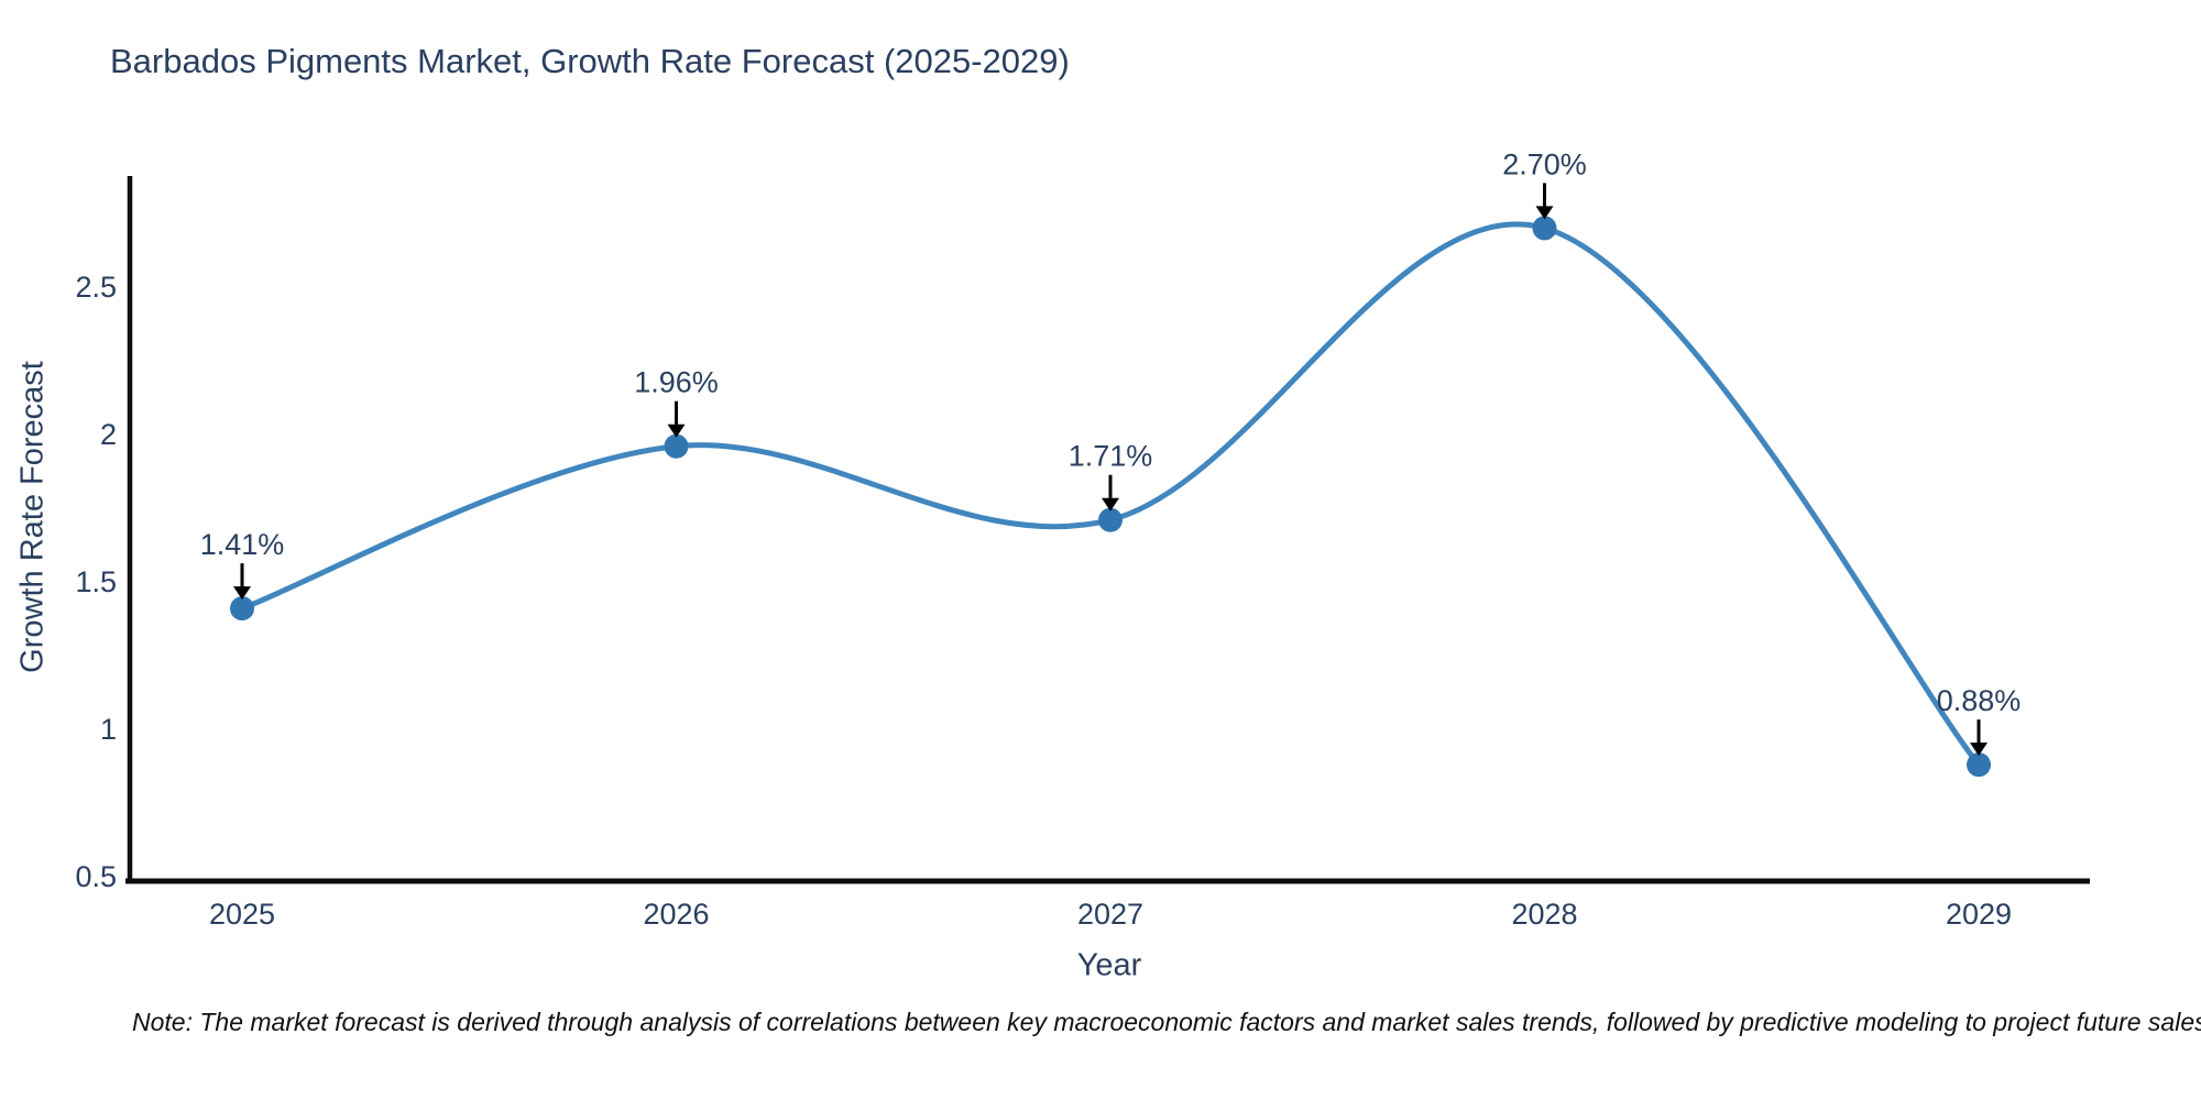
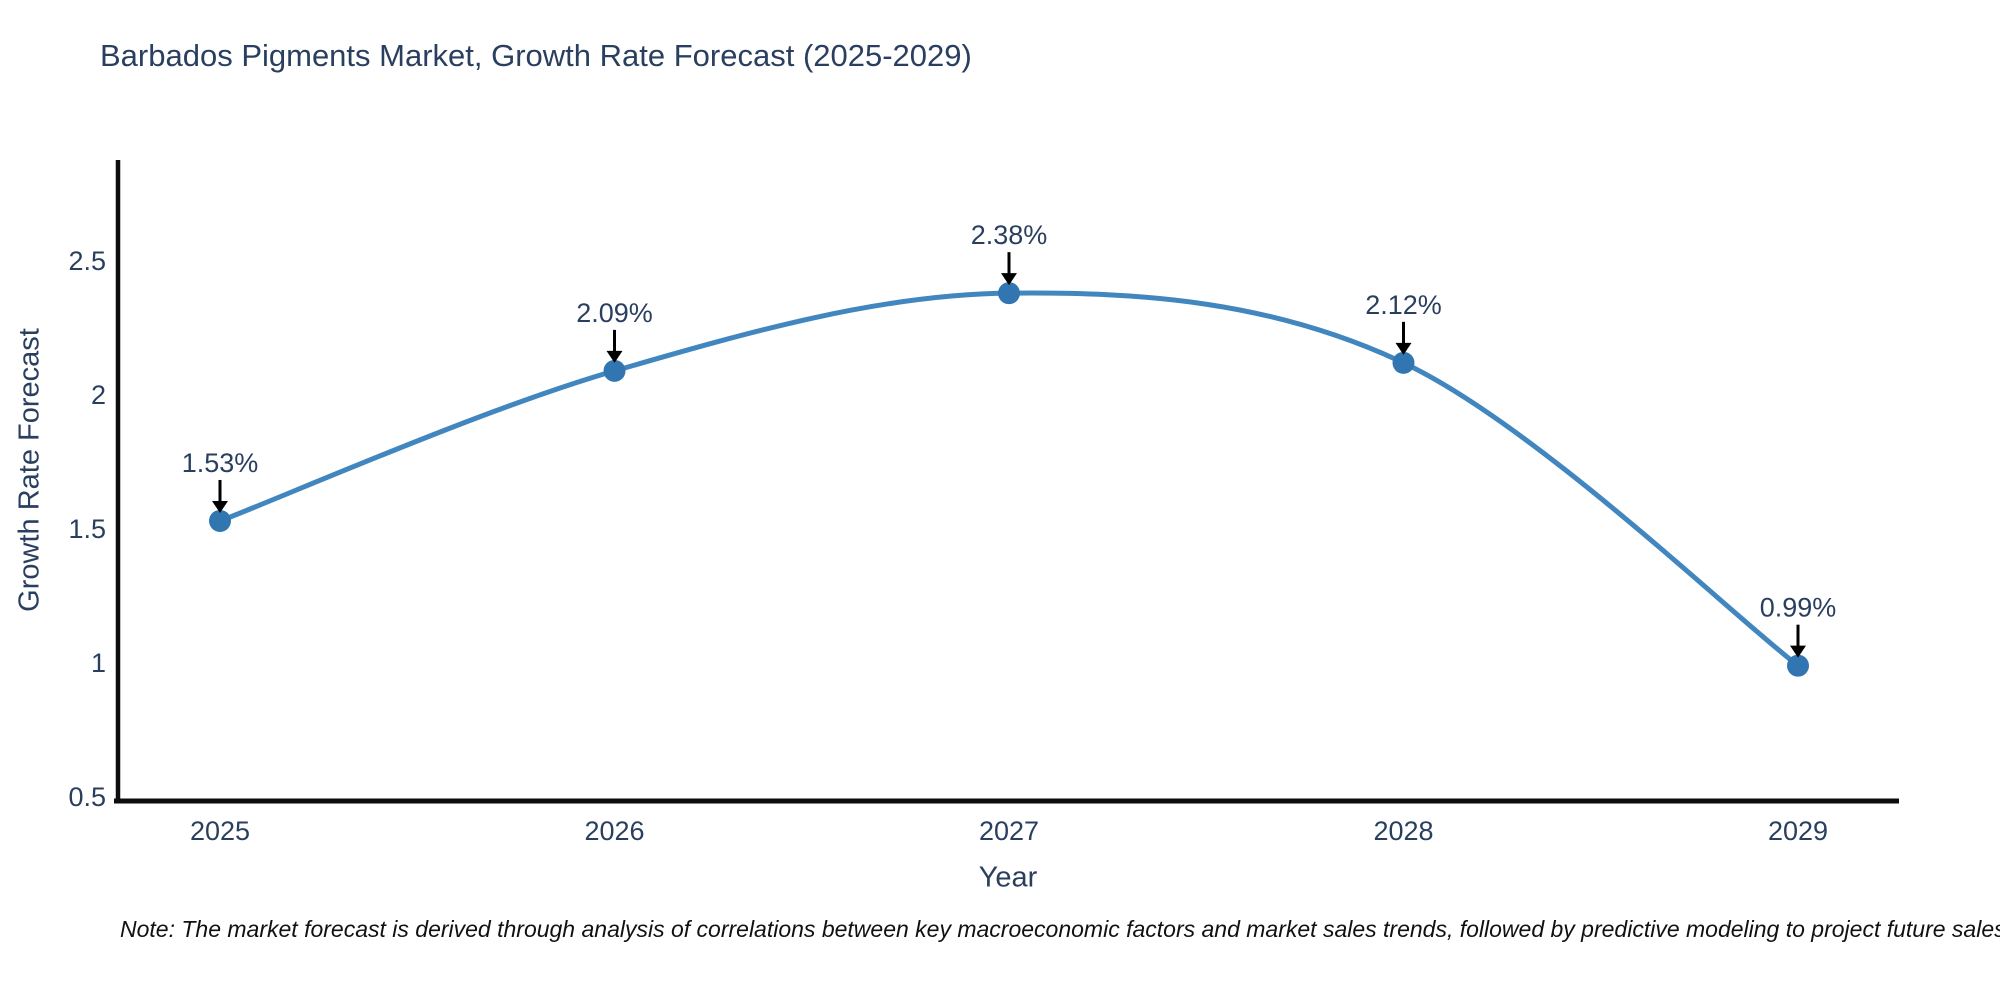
2025: 1.41% -> 1.53%
2026: 1.96% -> 2.09%
2027: 1.71% -> 2.38%
2028: 2.70% -> 2.12%
2029: 0.88% -> 0.99%
